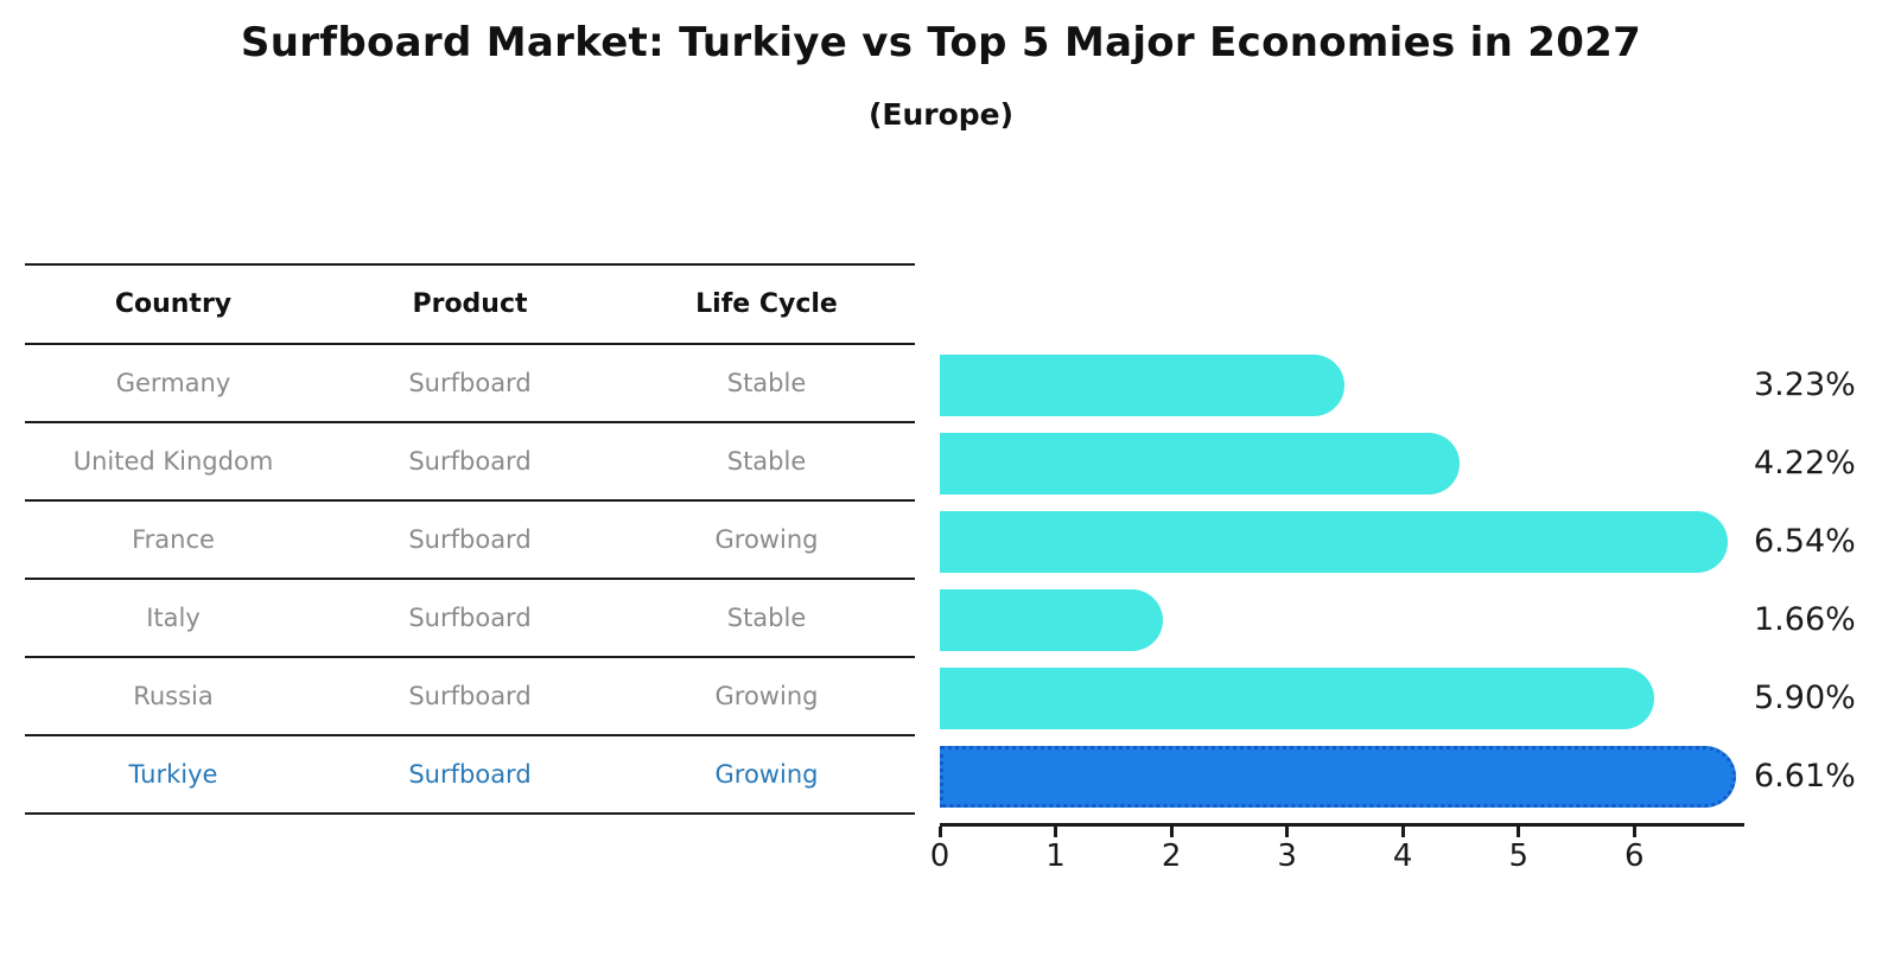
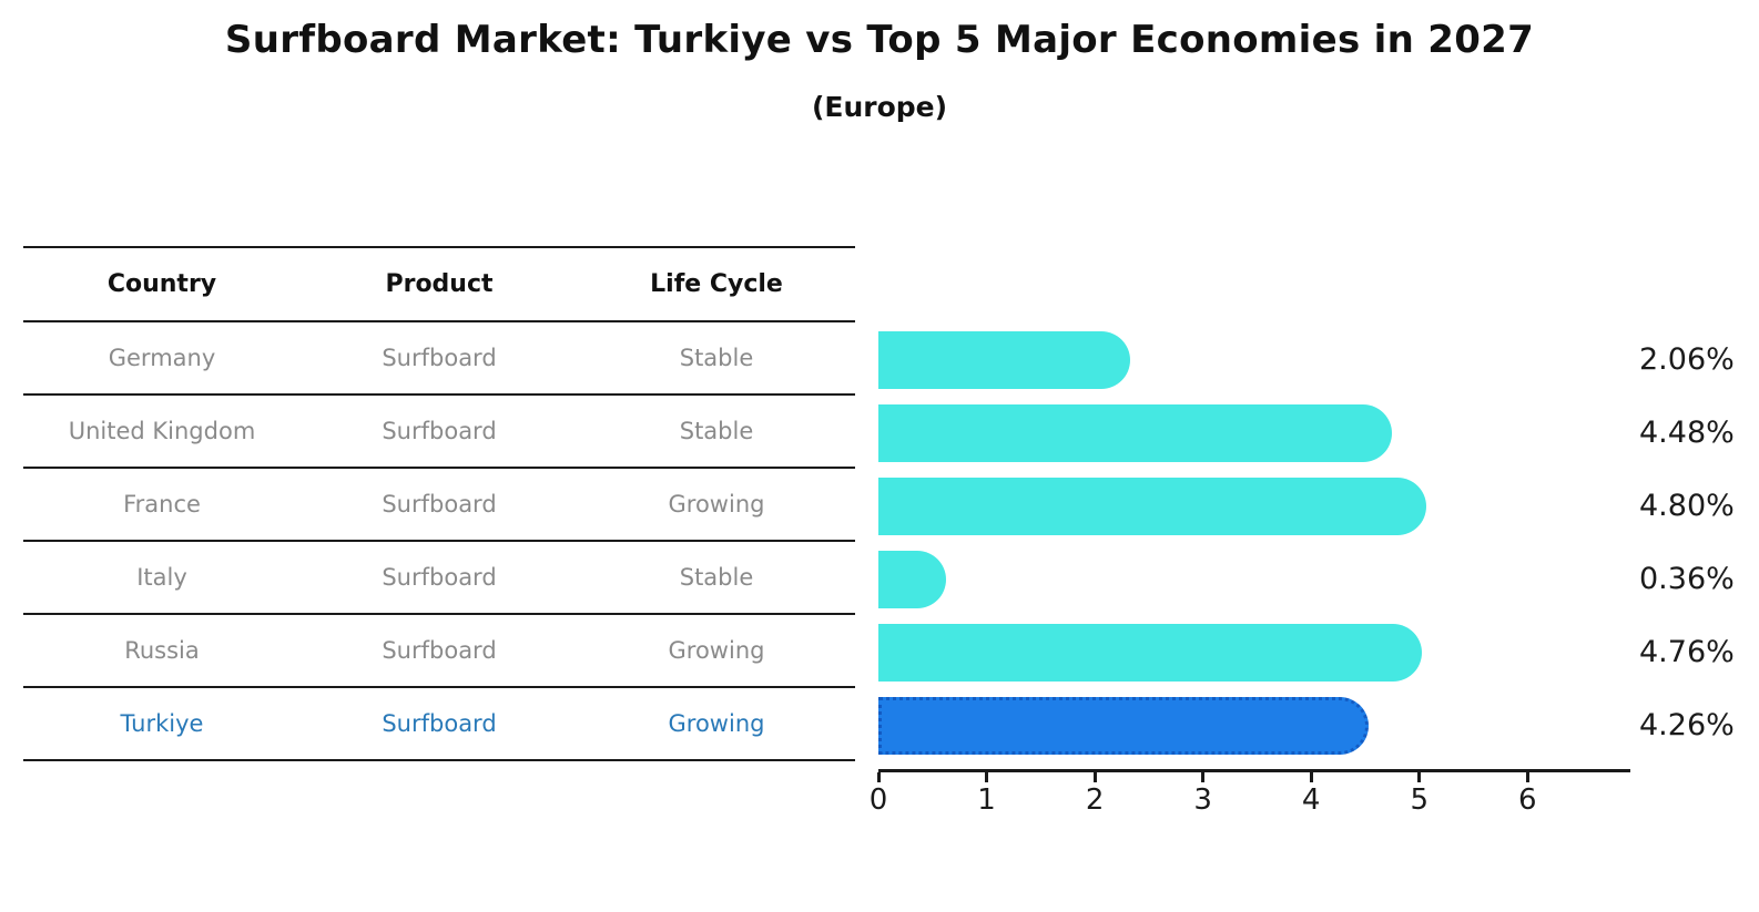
Germany: 3.23% -> 2.06%
United Kingdom: 4.22% -> 4.48%
France: 6.54% -> 4.80%
Italy: 1.66% -> 0.36%
Russia: 5.90% -> 4.76%
Turkiye: 6.61% -> 4.26%
